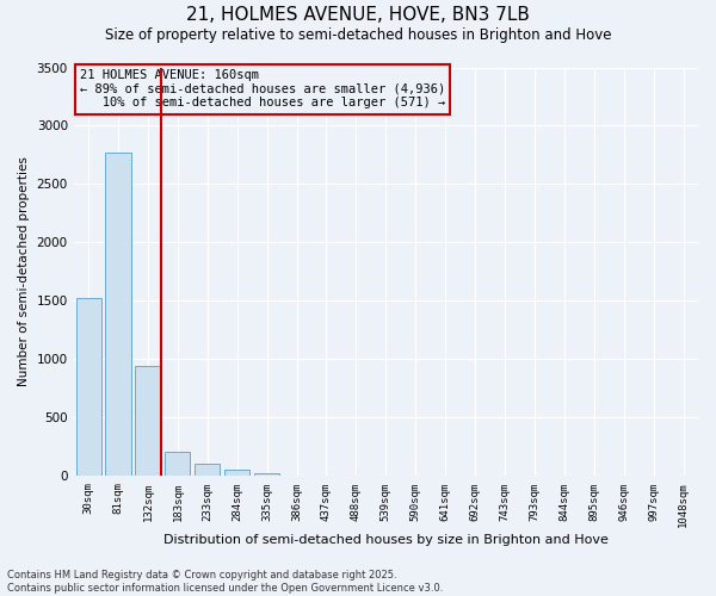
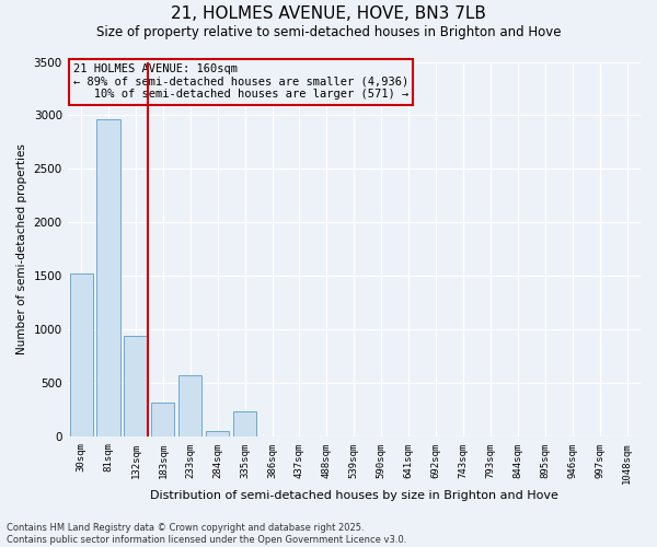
81sqm: 2770 -> 2960
183sqm: 210 -> 320
233sqm: 110 -> 580
335sqm: 20 -> 240
